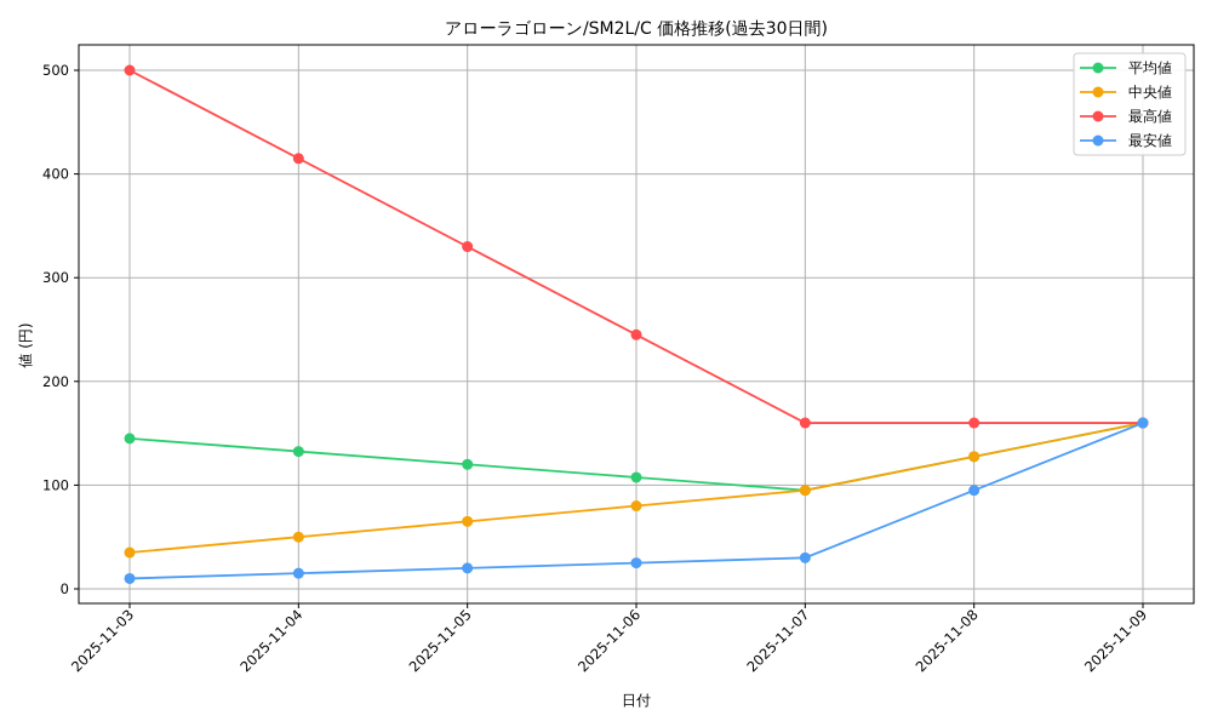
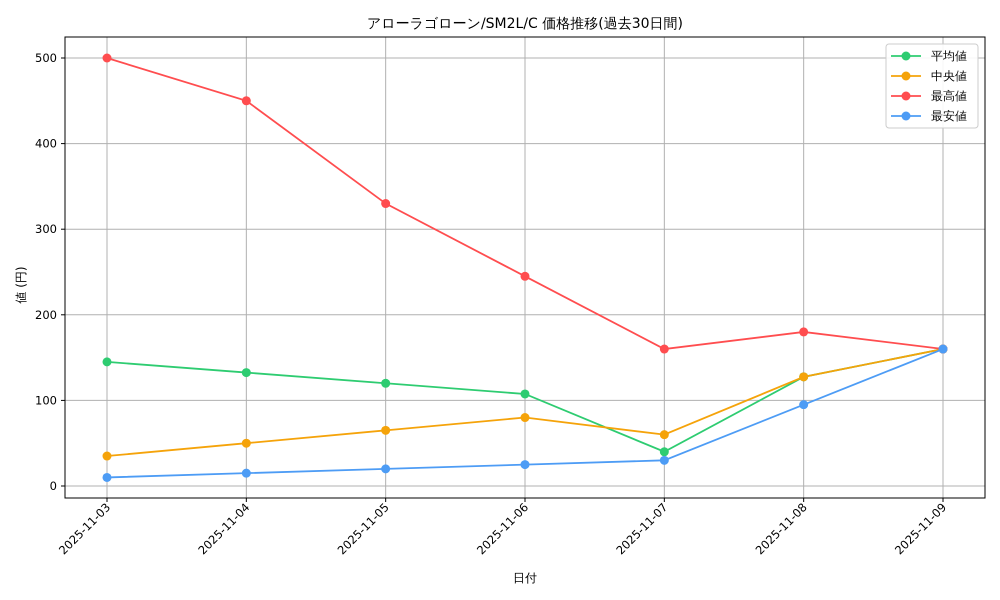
最高値/2025-11-04: 420 -> 450
平均値/2025-11-07: 100 -> 40
中央値/2025-11-07: 100 -> 60
最高値/2025-11-08: 160 -> 180
